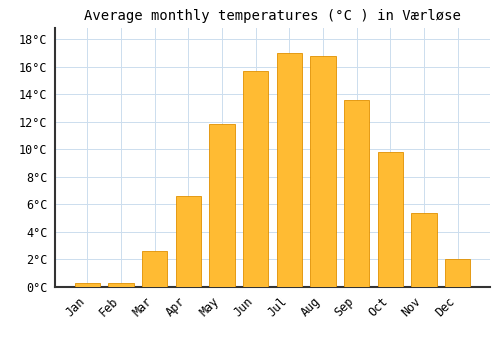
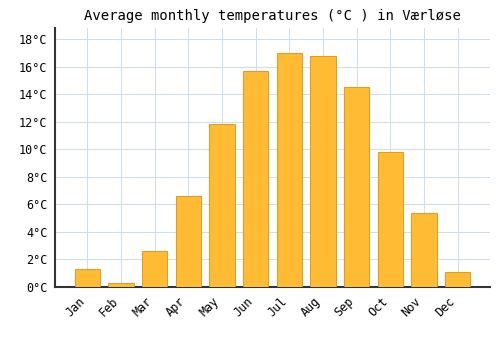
Jan: 0.3°C -> 1.3°C
Sep: 13.6°C -> 14.5°C
Dec: 2.0°C -> 1.1°C
